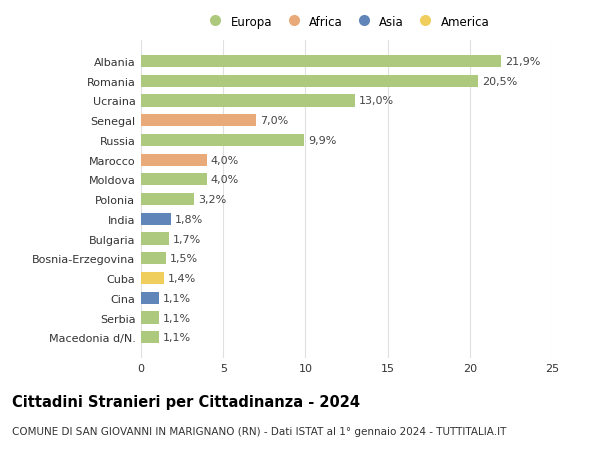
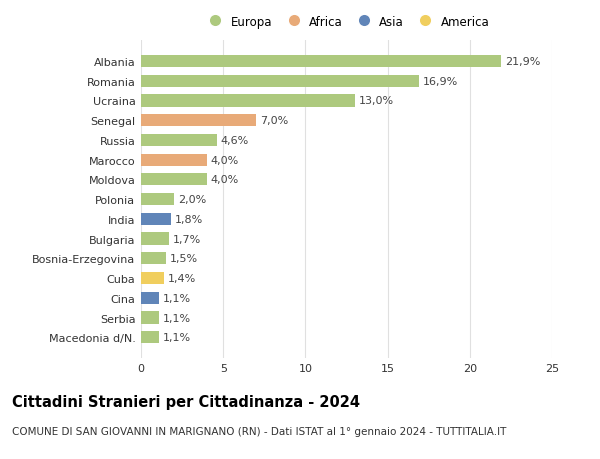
Romania: 20,5% -> 16,9%
Russia: 9,9% -> 4,6%
Polonia: 3,2% -> 2,0%
